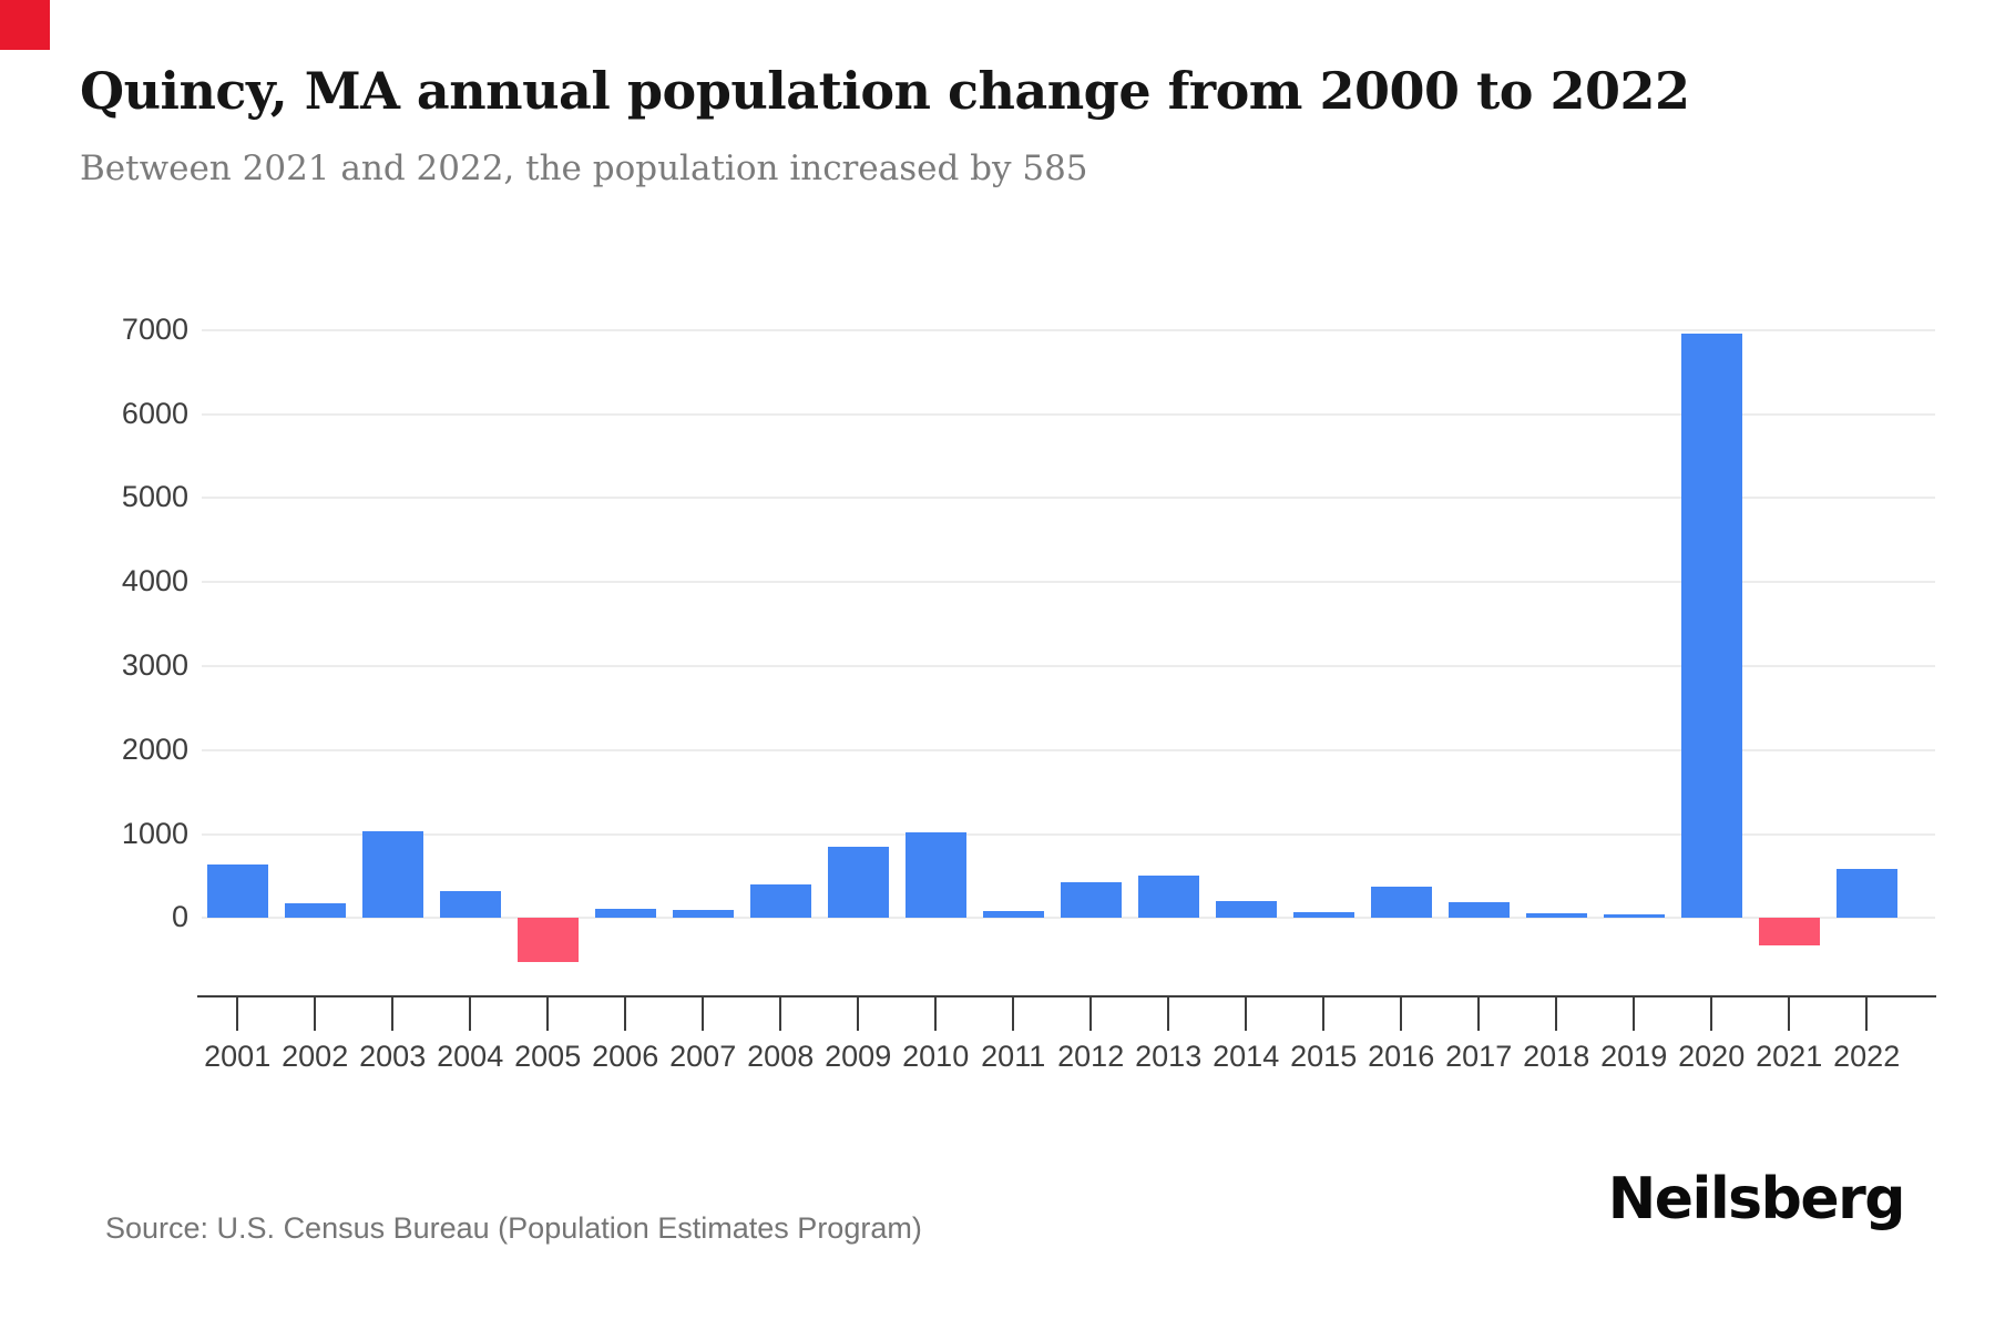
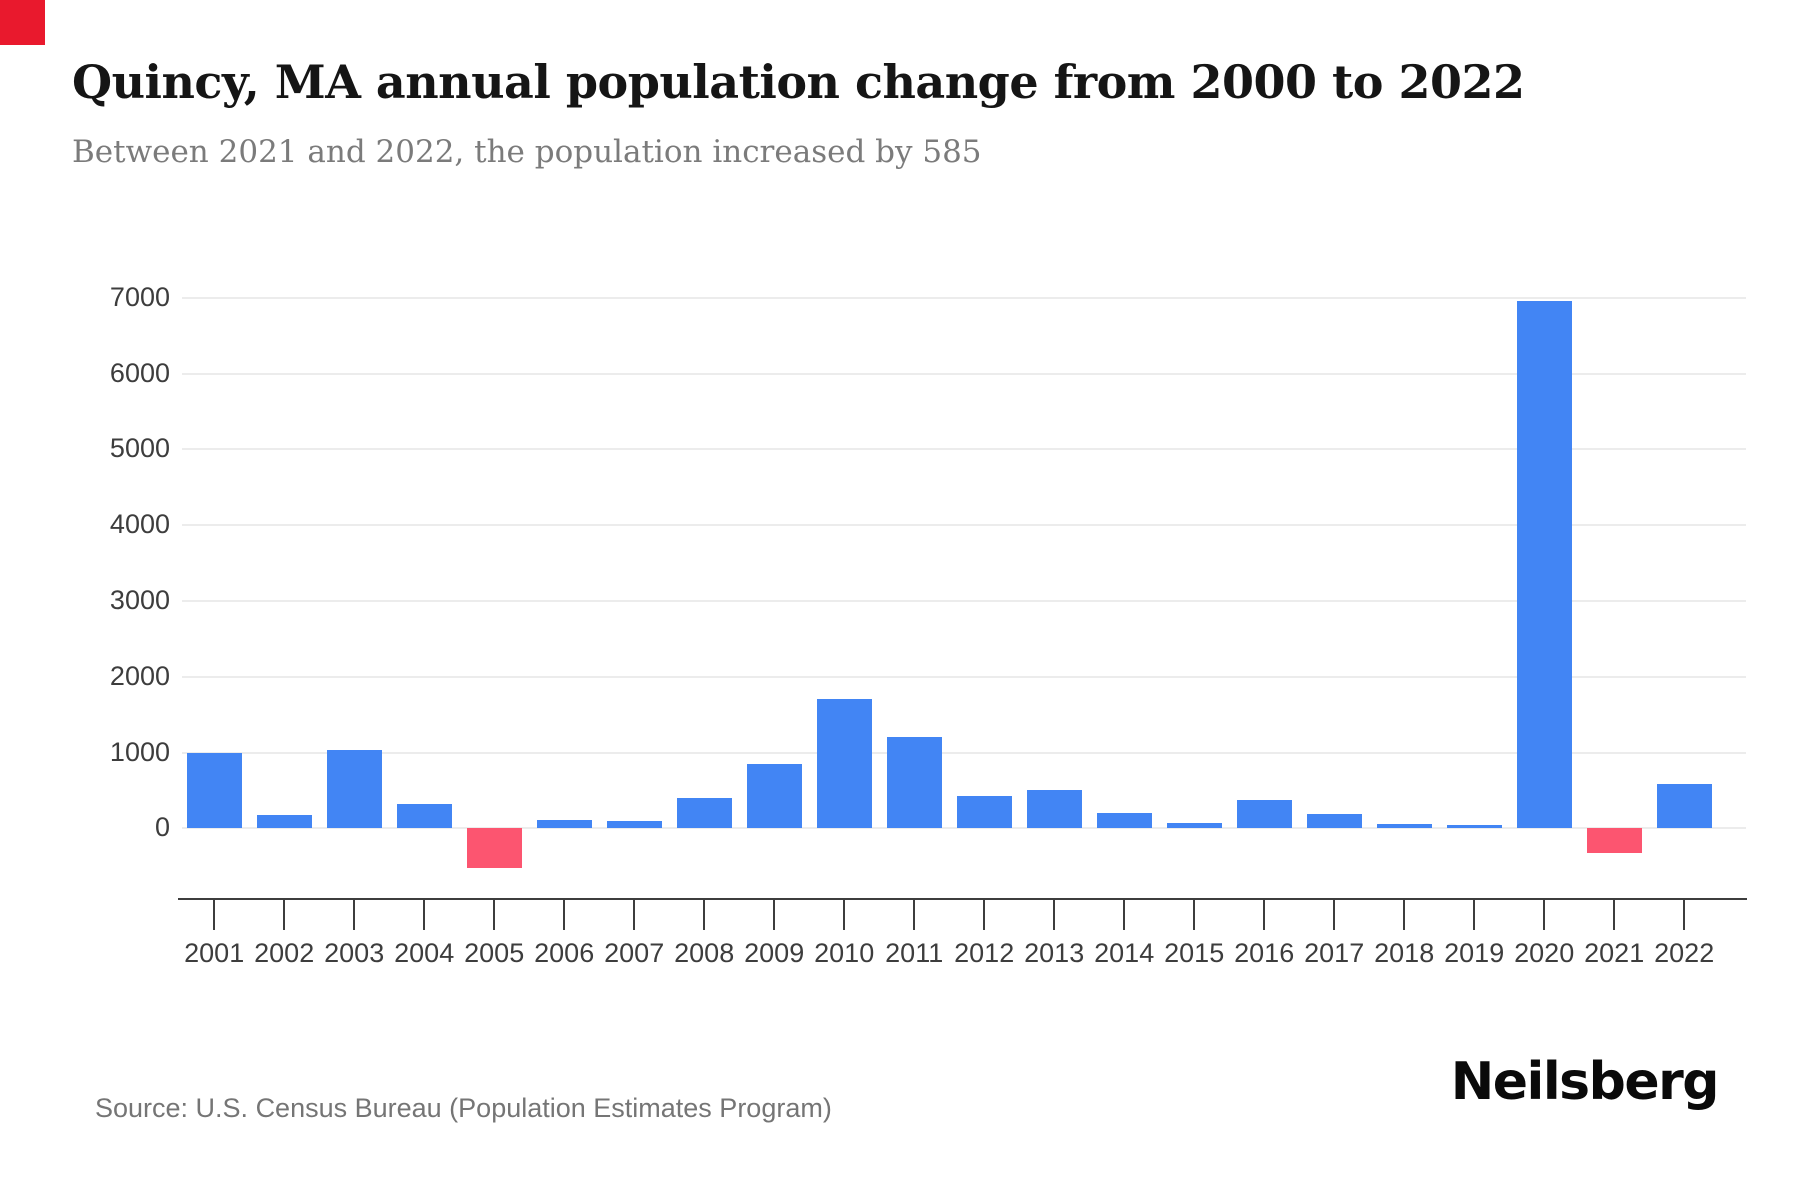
2001: 600 -> 1000
2010: 1000 -> 1700
2011: 100 -> 1200
